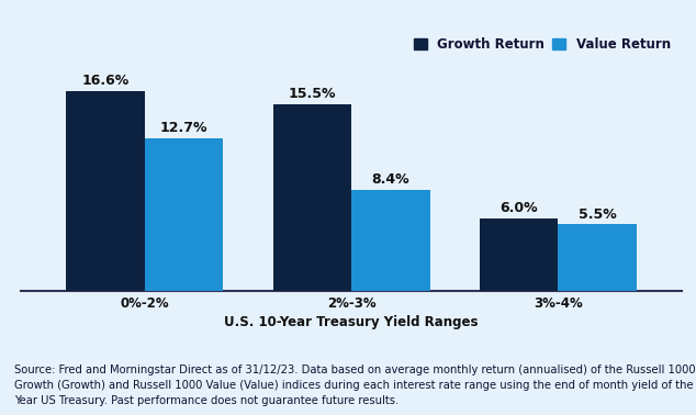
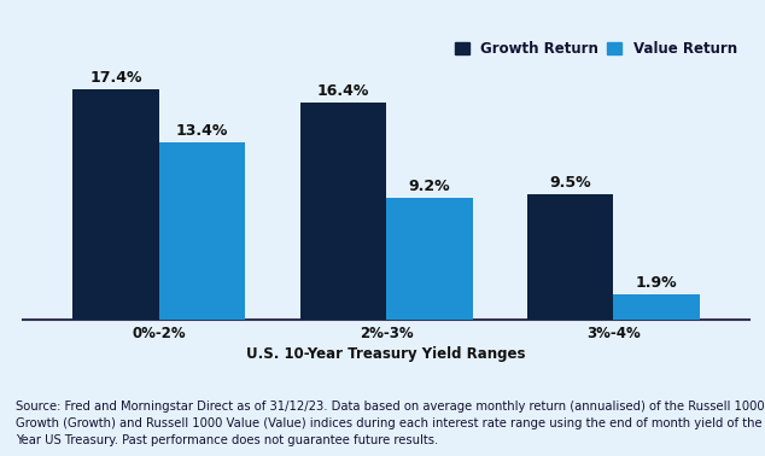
Growth Return/0%-2%: 16.6% -> 17.4%
Value Return/0%-2%: 12.7% -> 13.4%
Growth Return/2%-3%: 15.5% -> 16.4%
Value Return/2%-3%: 8.4% -> 9.2%
Growth Return/3%-4%: 6.0% -> 9.5%
Value Return/3%-4%: 5.5% -> 1.9%
